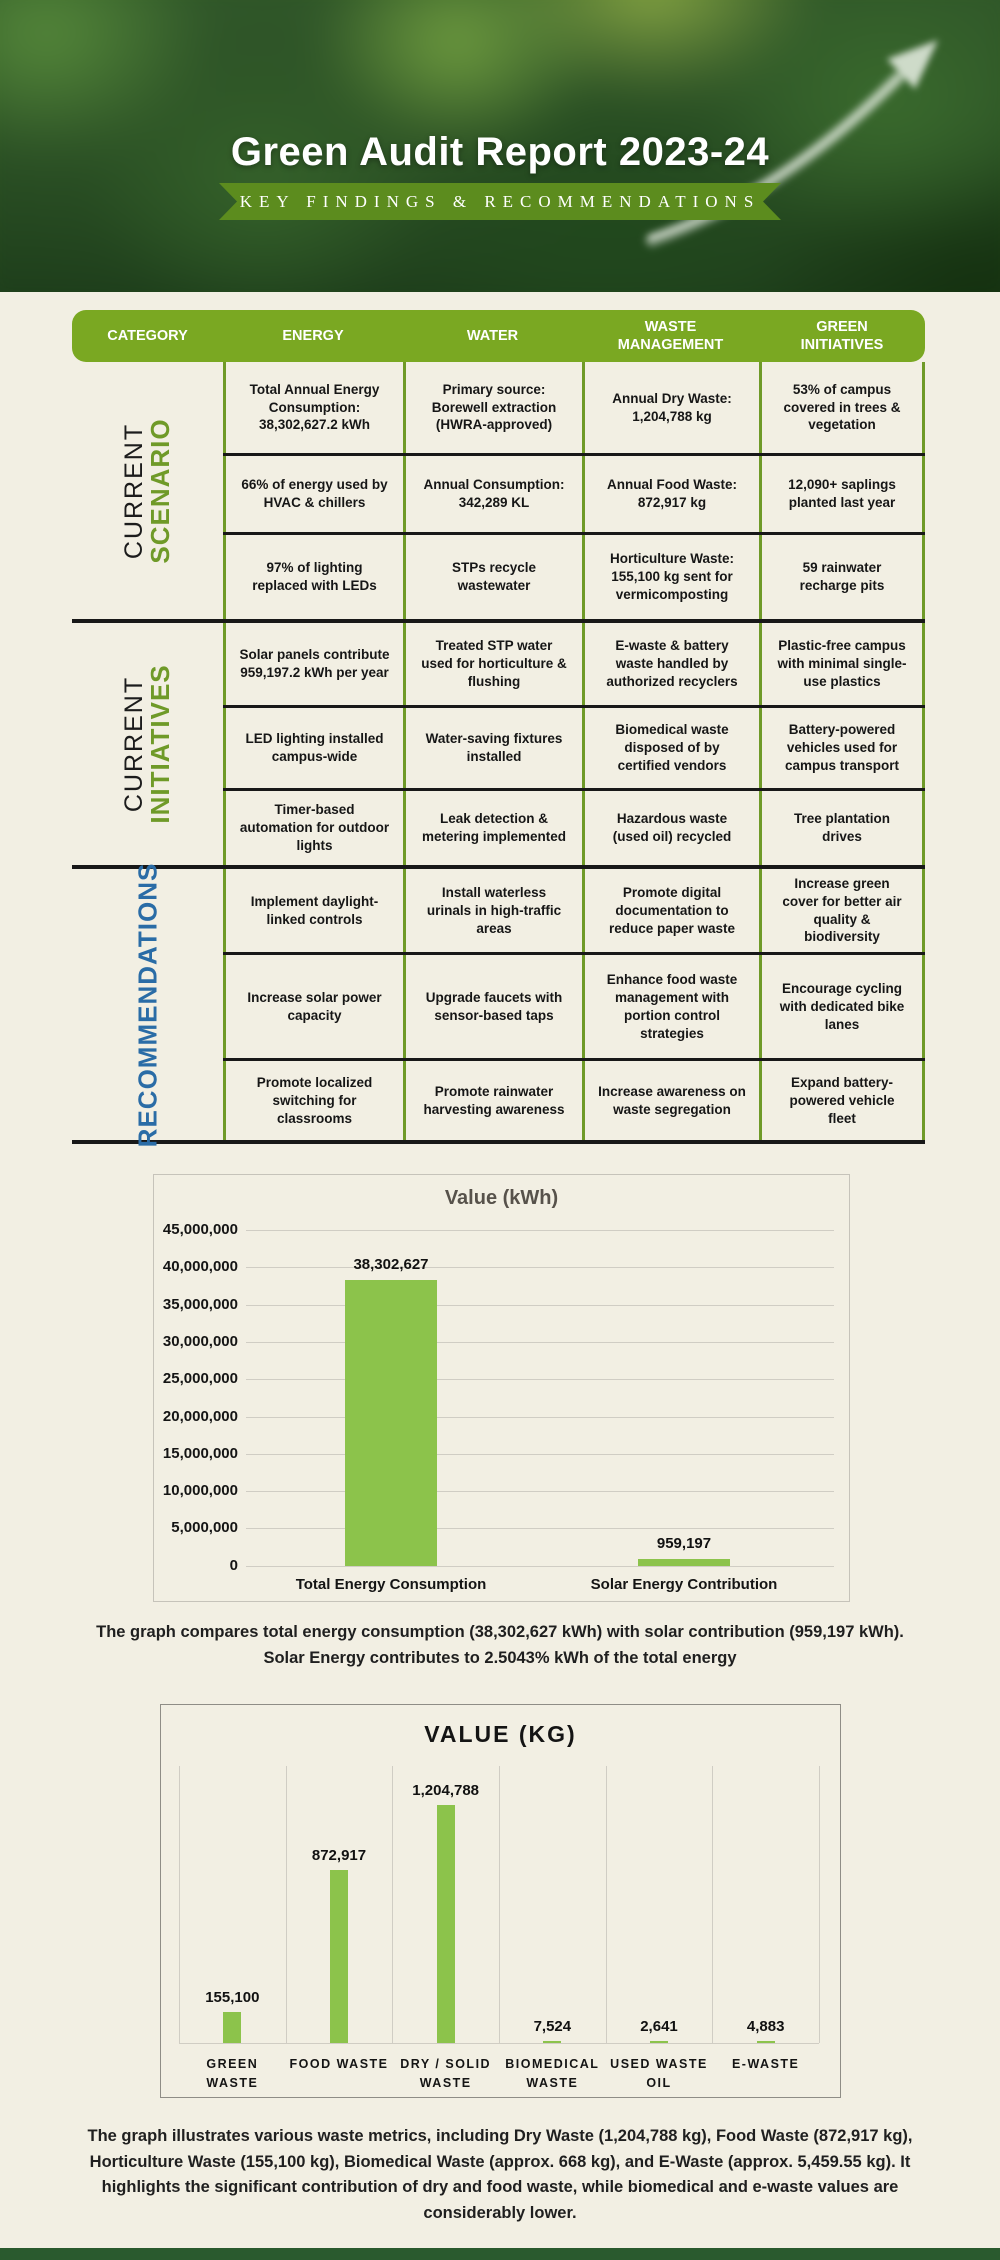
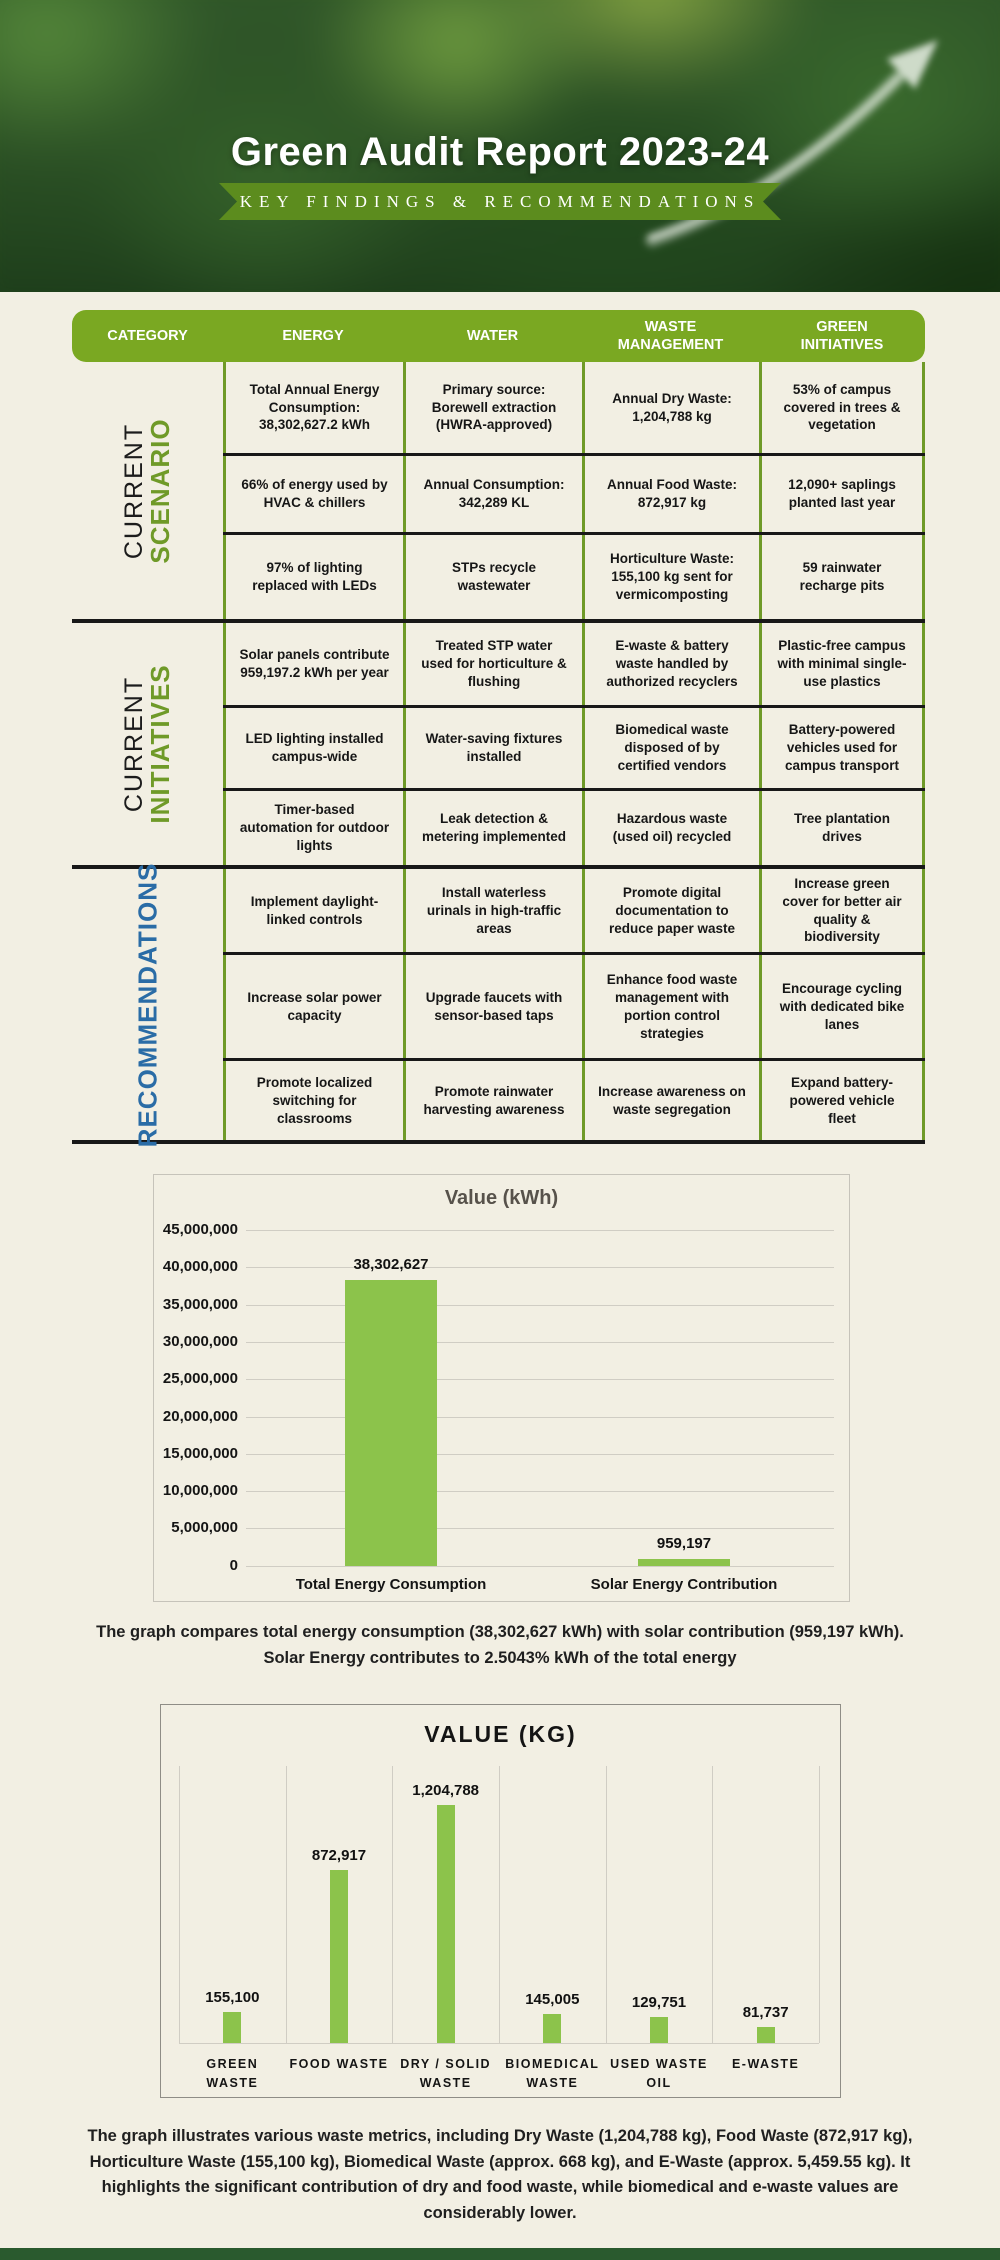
VALUE (KG)/BIOMEDICAL WASTE: 7,524 -> 145,005
VALUE (KG)/USED WASTE OIL: 2,641 -> 129,751
VALUE (KG)/E-WASTE: 4,883 -> 81,737
